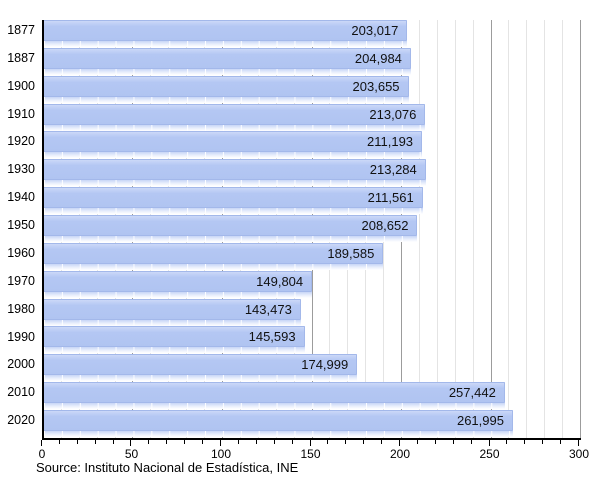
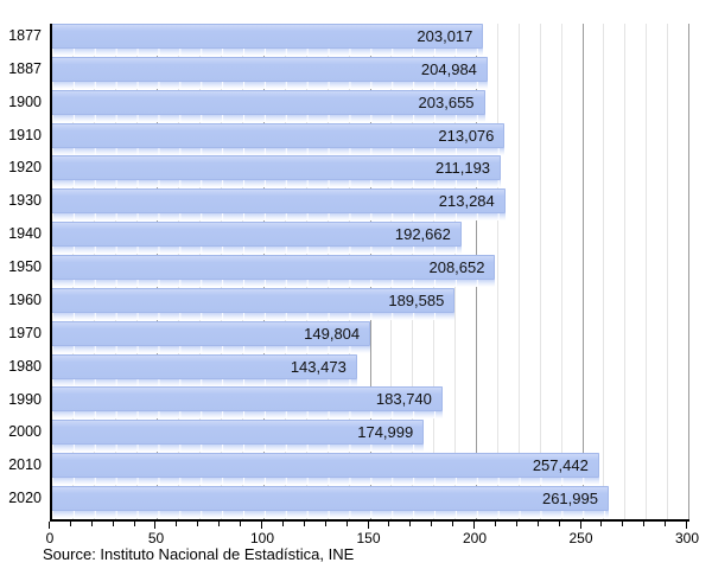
1940: 211,561 -> 192,662
1990: 145,593 -> 183,740
